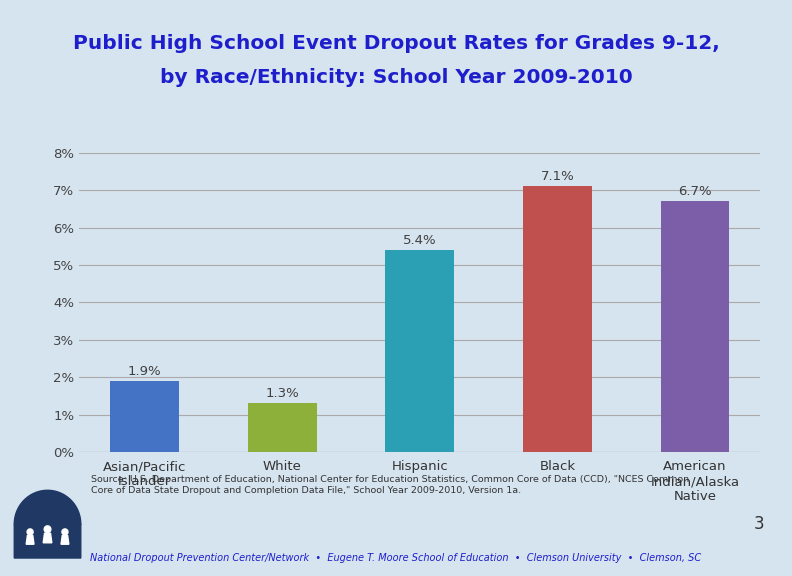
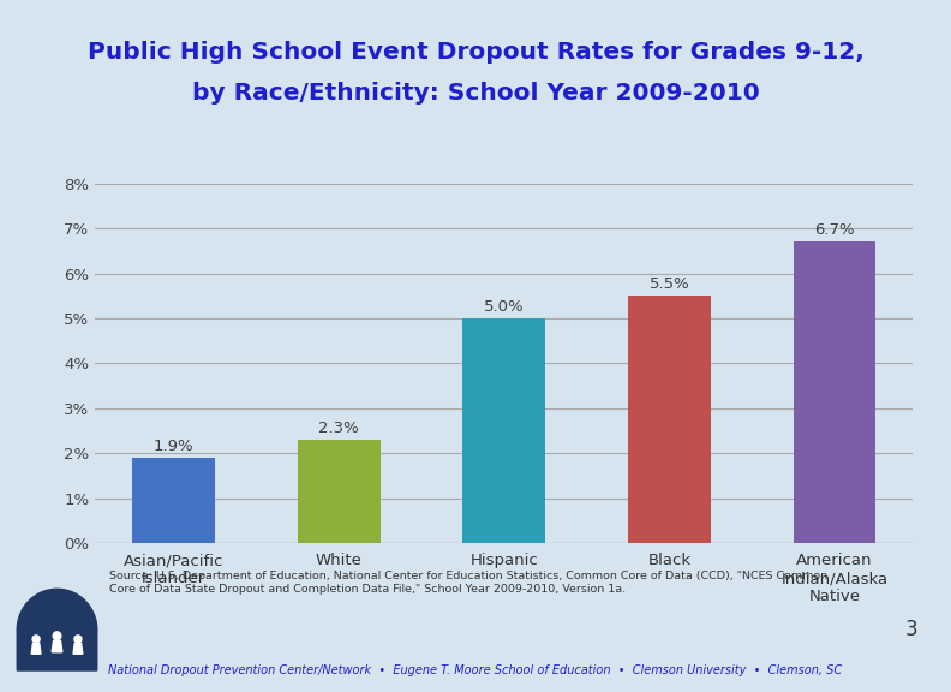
White: 1.3% -> 2.3%
Hispanic: 5.4% -> 5.0%
Black: 7.1% -> 5.5%
